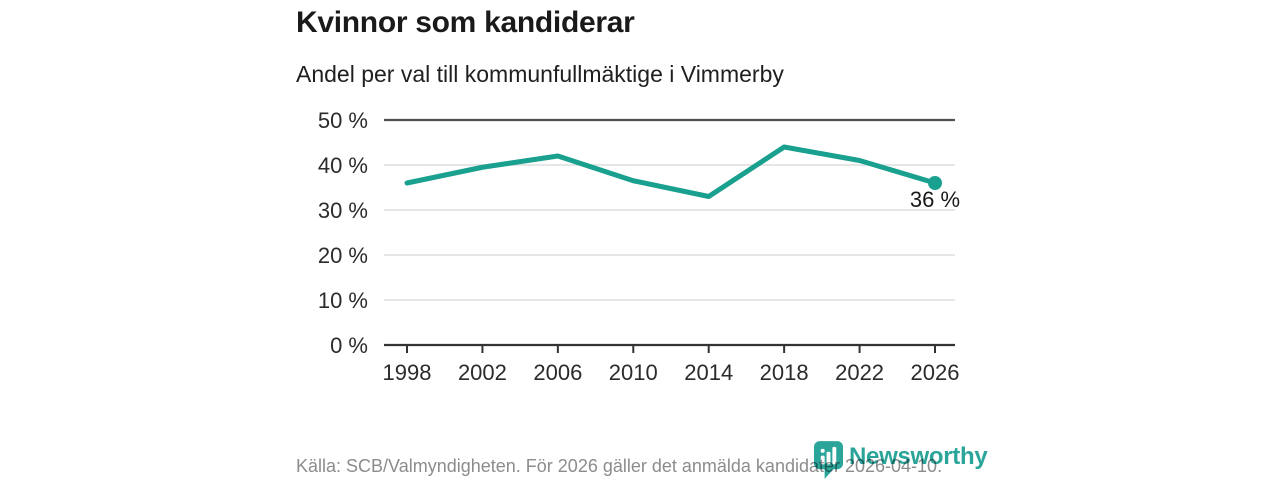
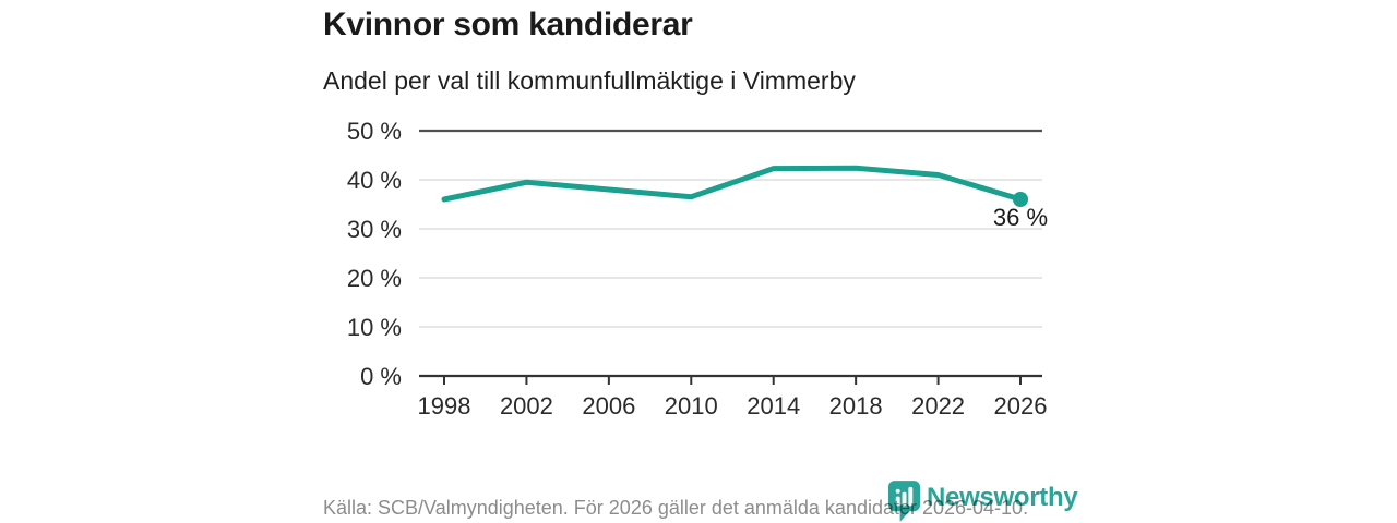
2006: 42% -> 38%
2014: 33% -> 42%
2018: 44% -> 42%
